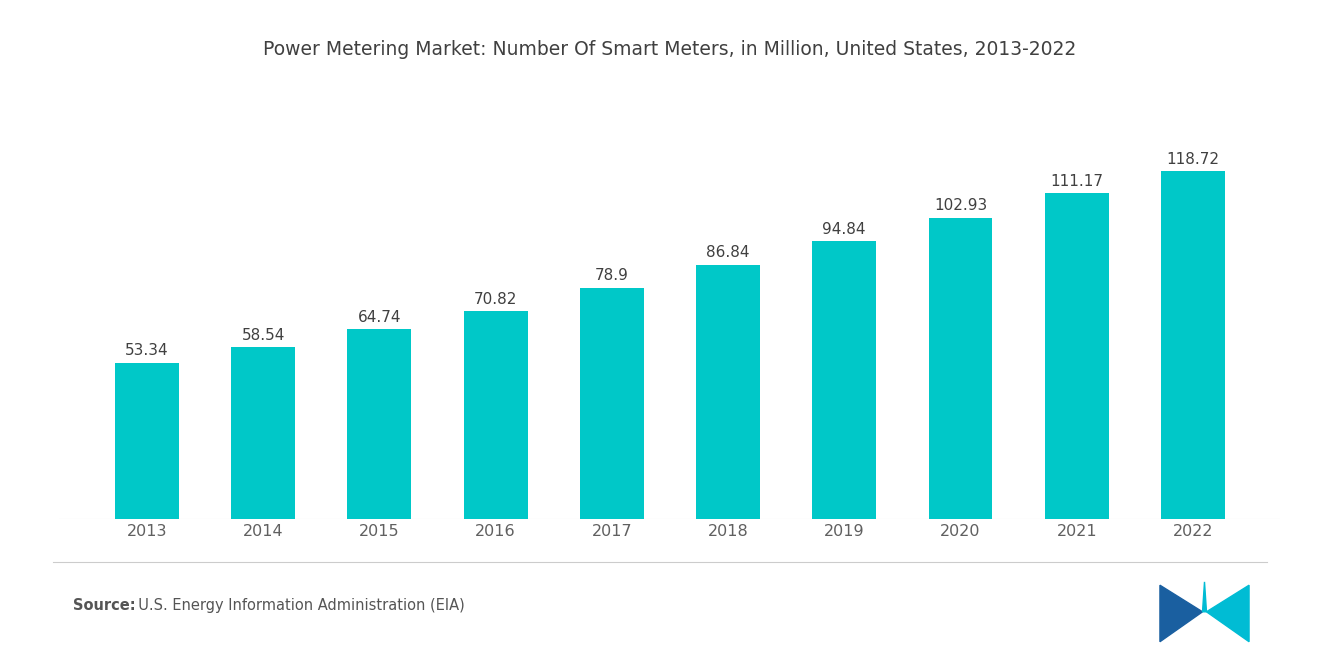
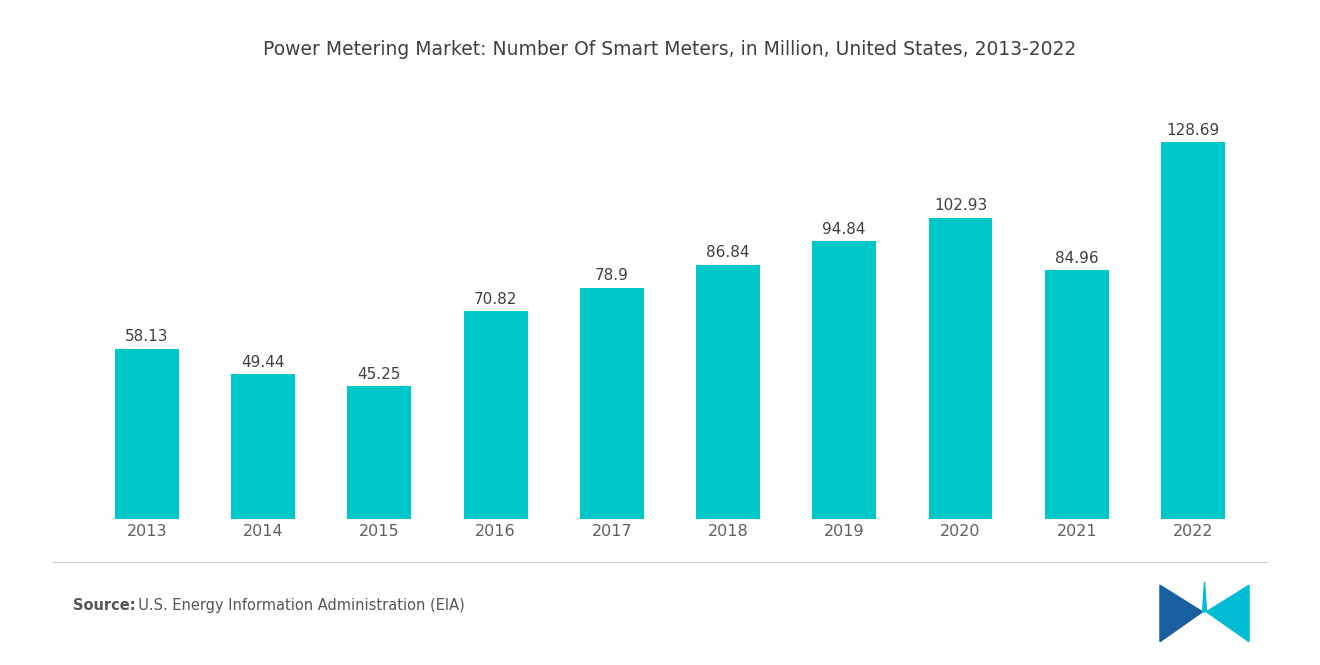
2013: 53.34 -> 58.13
2014: 58.54 -> 49.44
2015: 64.74 -> 45.25
2021: 111.17 -> 84.96
2022: 118.72 -> 128.69
